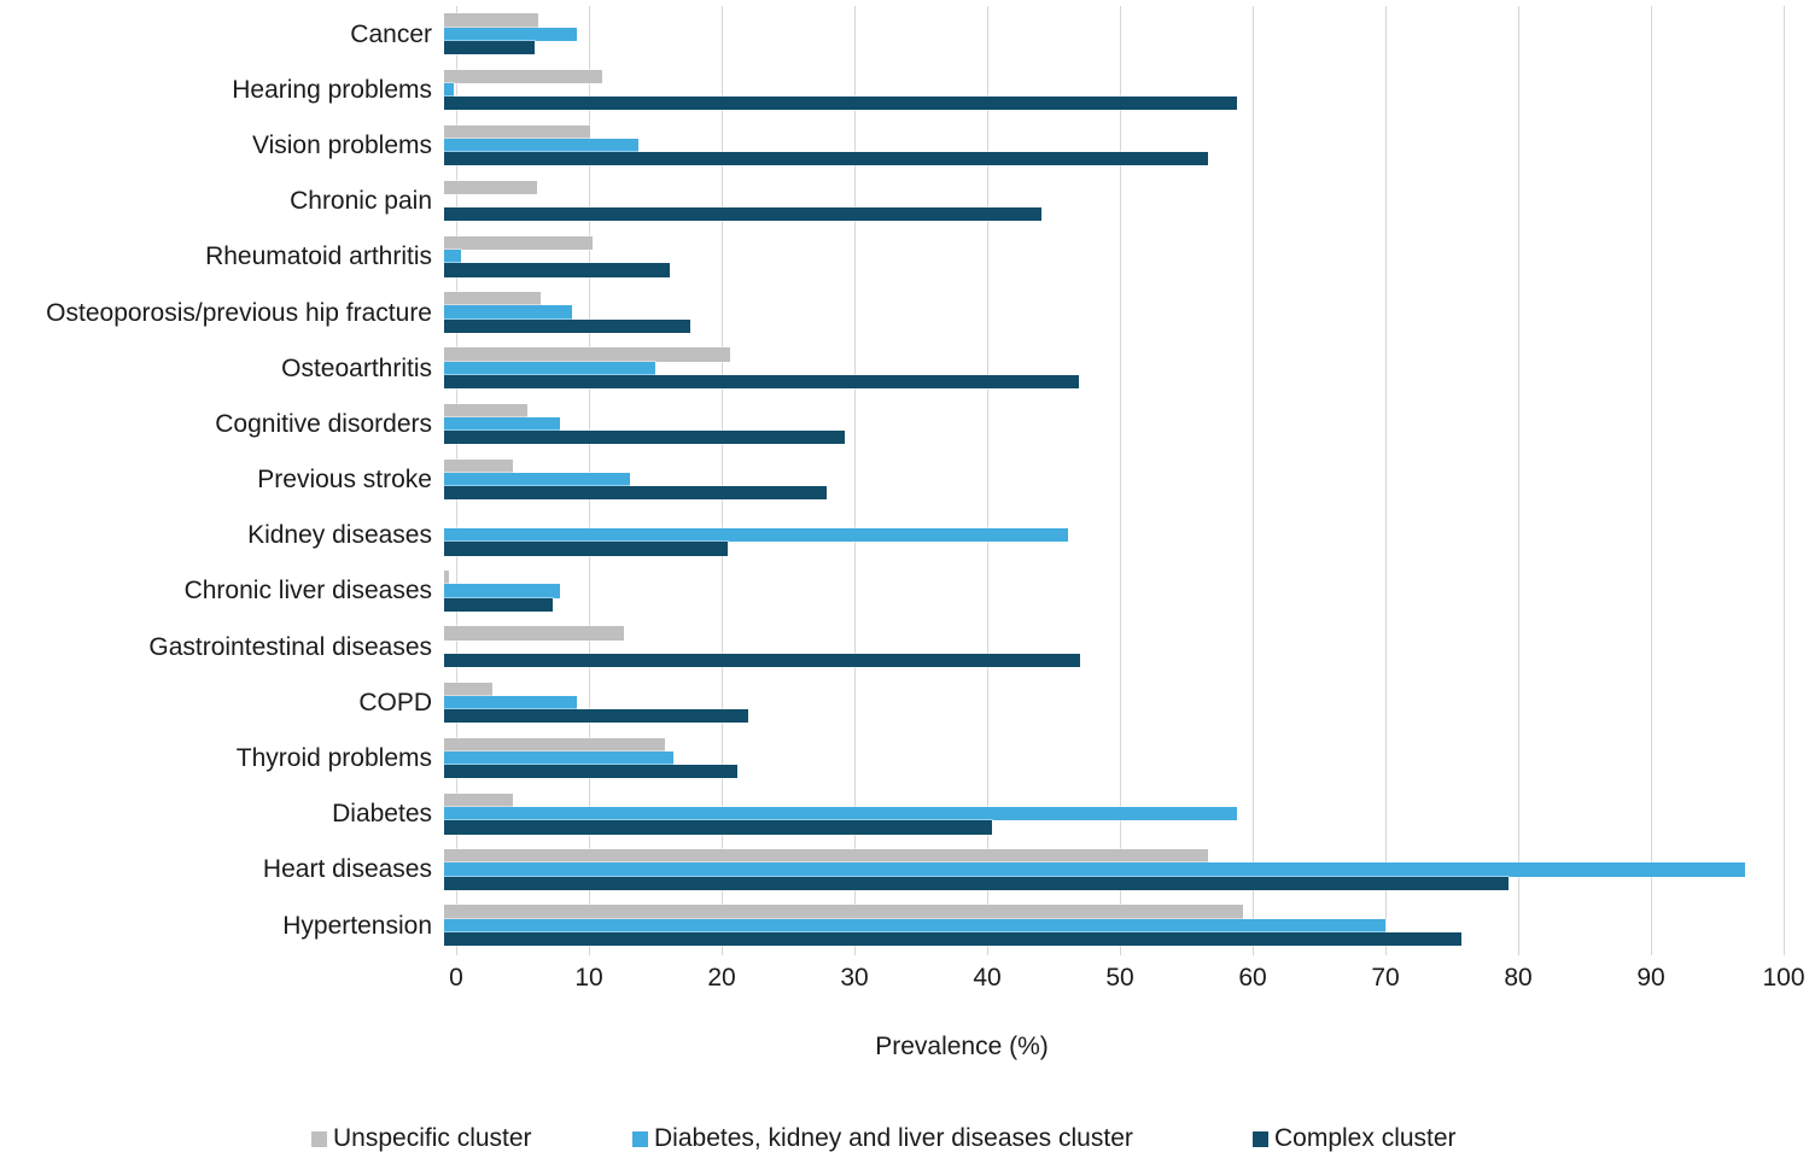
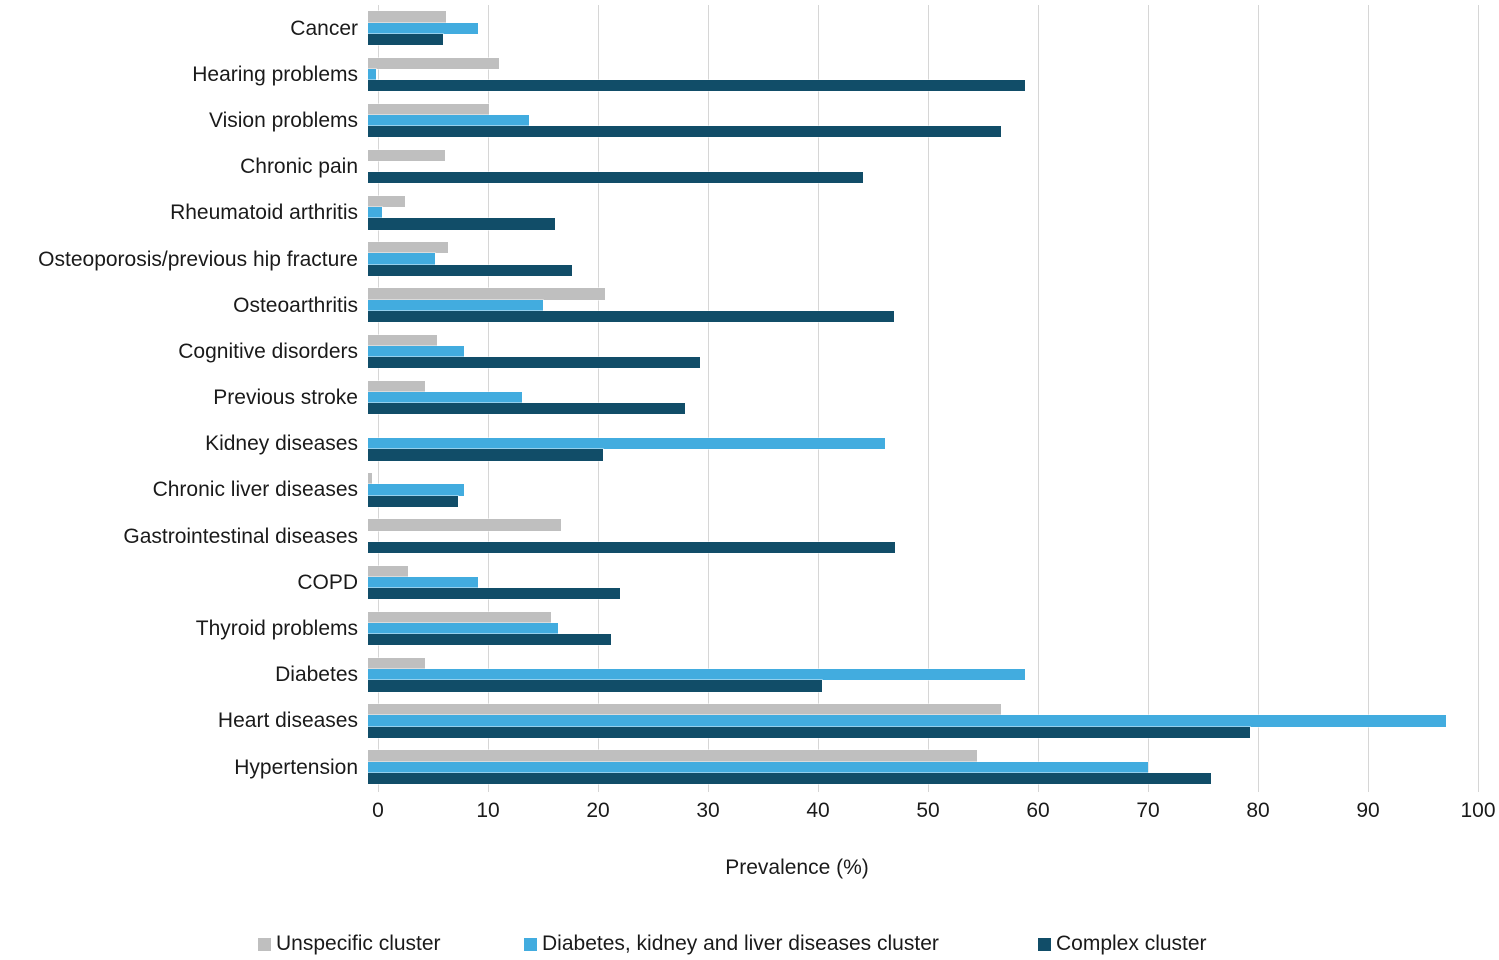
Unspecific cluster/Rheumatoid arthritis: 11.2 -> 3.4
Diabetes, kidney and liver diseases cluster/Osteoporosis/previous hip fracture: 9.6 -> 6.1
Unspecific cluster/Gastrointestinal diseases: 13.5 -> 17.5
Unspecific cluster/Hypertension: 60.2 -> 55.4
